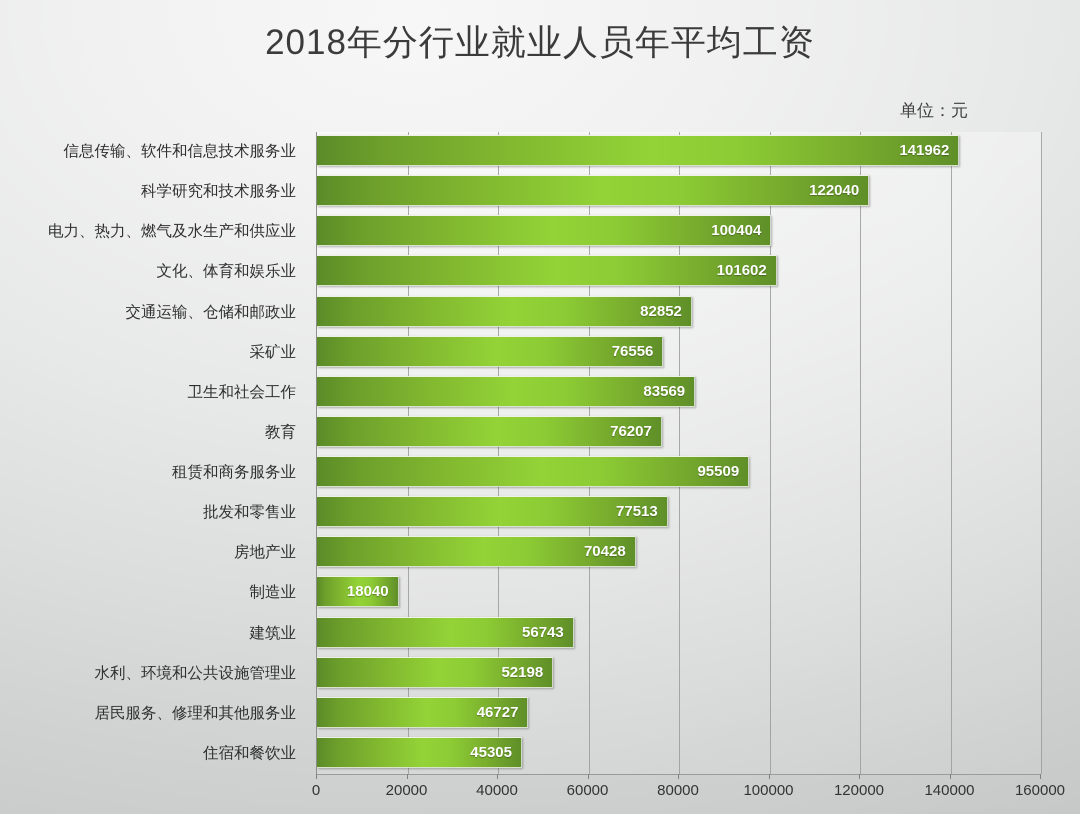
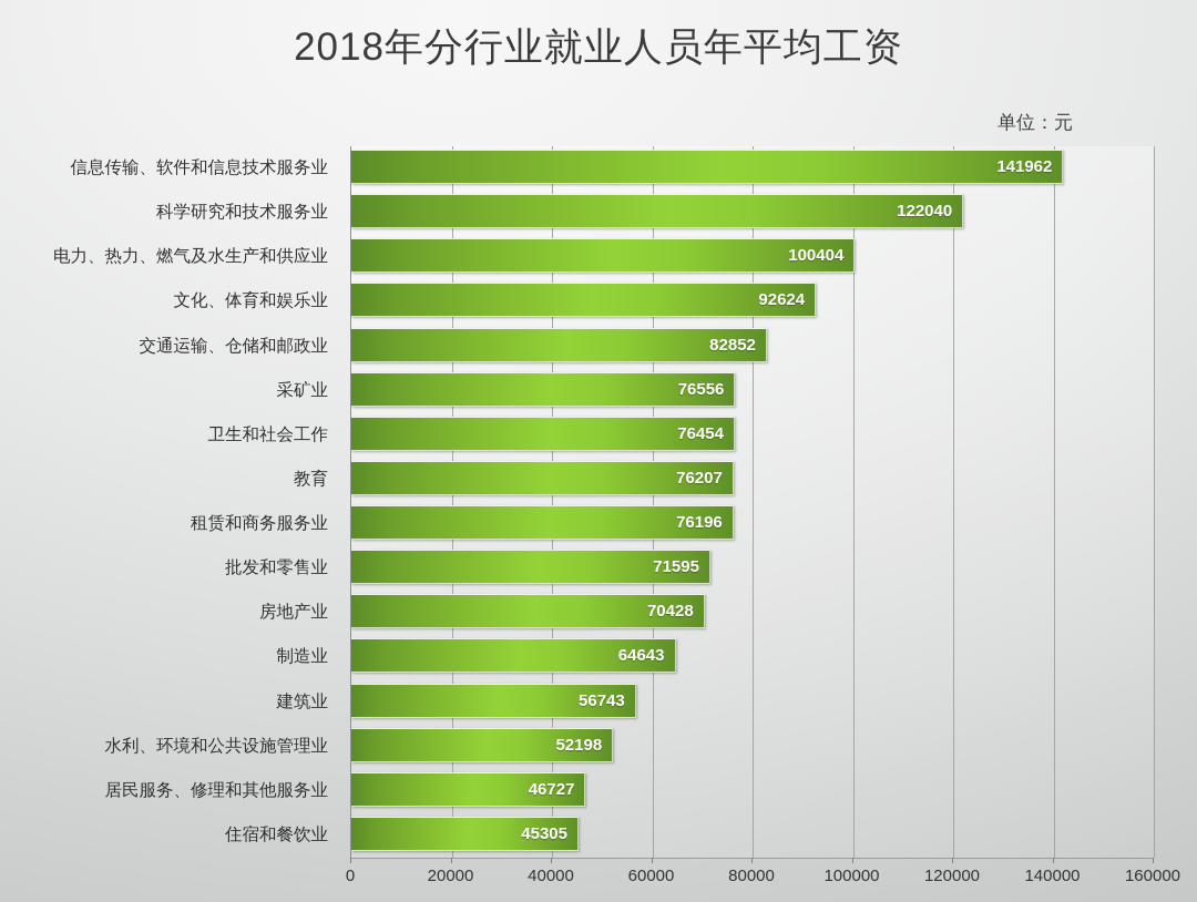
文化、体育和娱乐业: 101602 -> 92624
卫生和社会工作: 83569 -> 76454
租赁和商务服务业: 95509 -> 76196
批发和零售业: 77513 -> 71595
制造业: 18040 -> 64643
